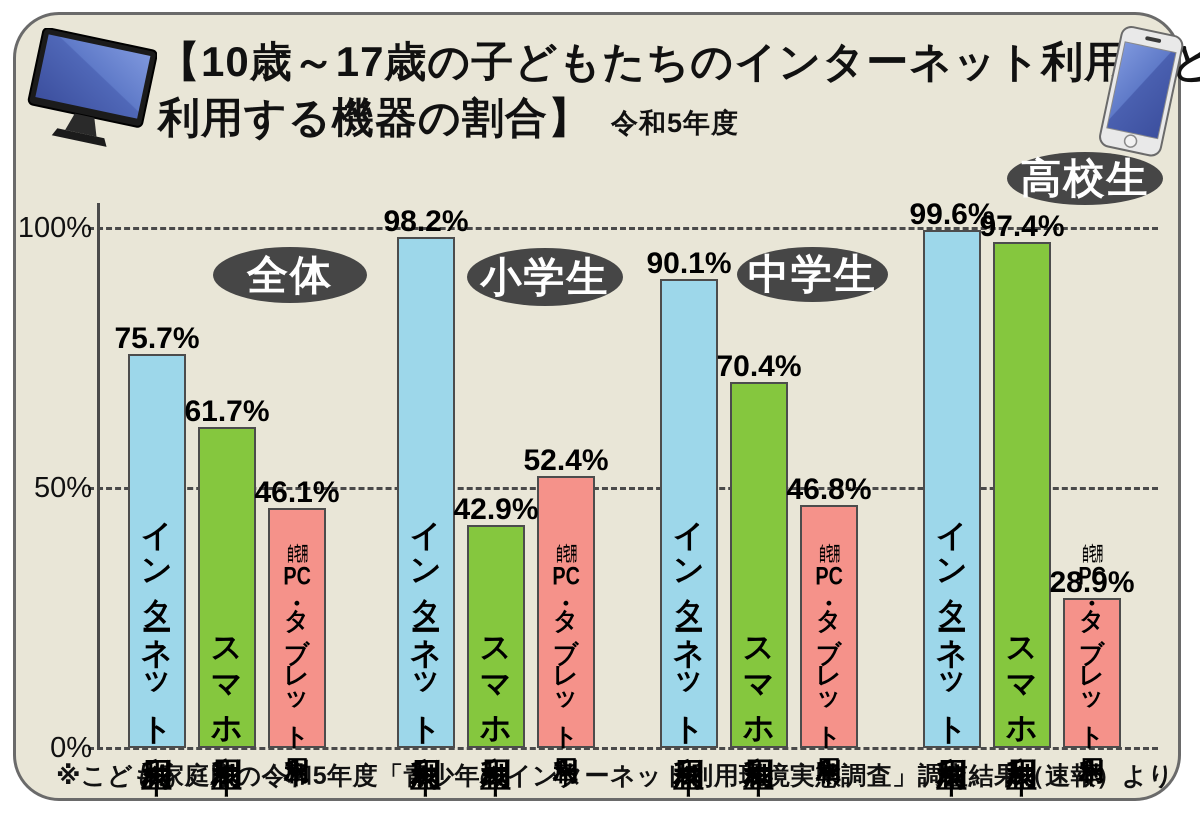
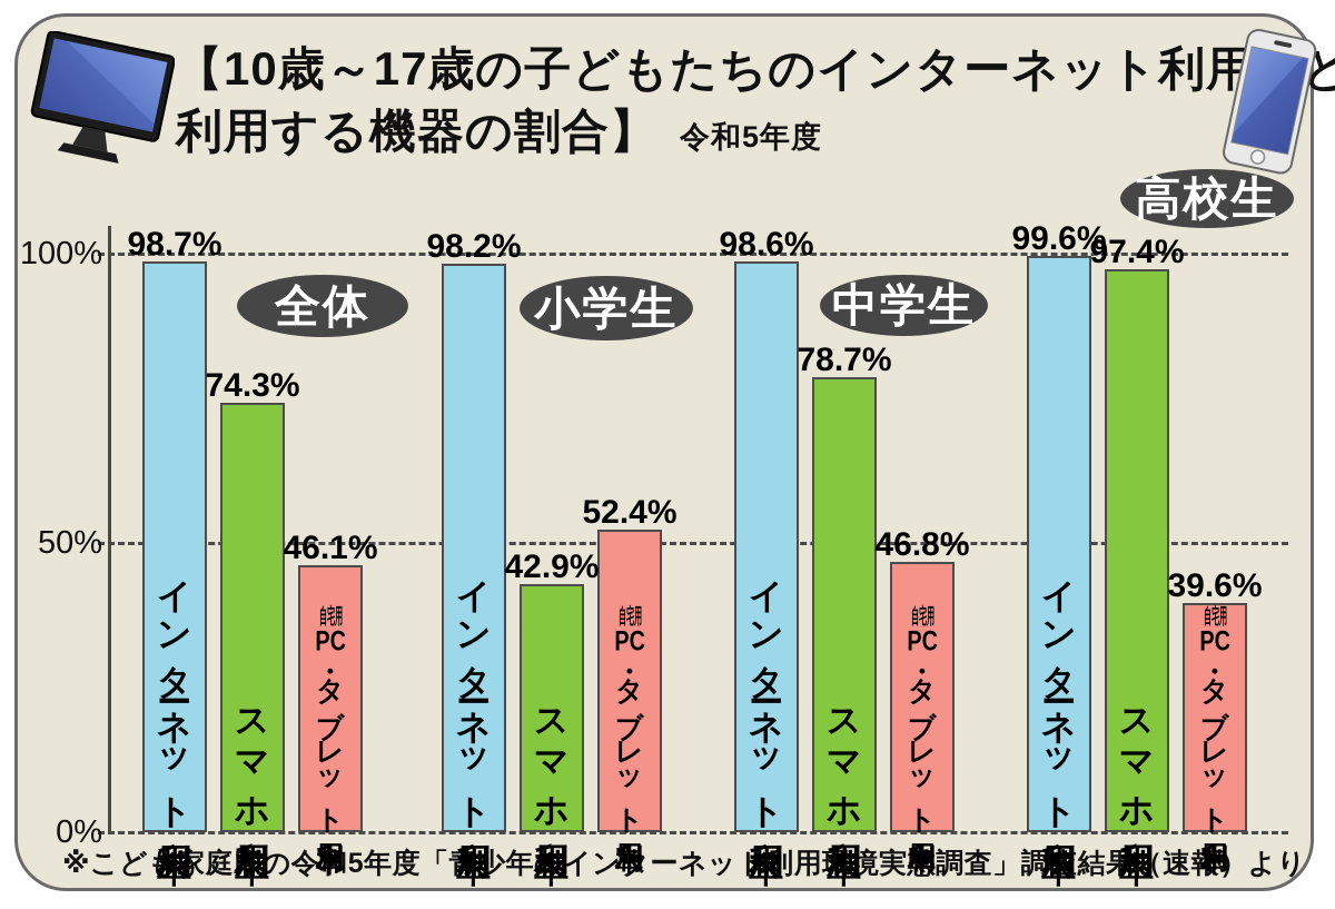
インターネット利用率/全体: 75.7% -> 98.7%
スマホ利用率/全体: 61.7% -> 74.3%
インターネット利用率/中学生: 90.1% -> 98.6%
スマホ利用率/中学生: 70.4% -> 78.7%
自宅用PC・タブレット利用率/高校生: 28.9% -> 39.6%
